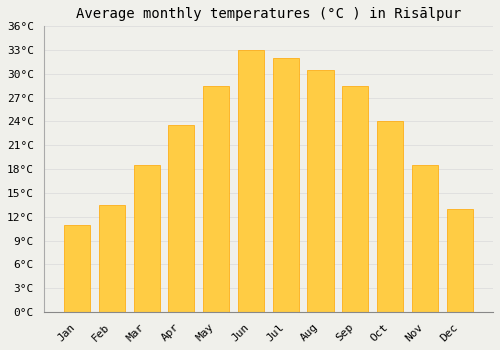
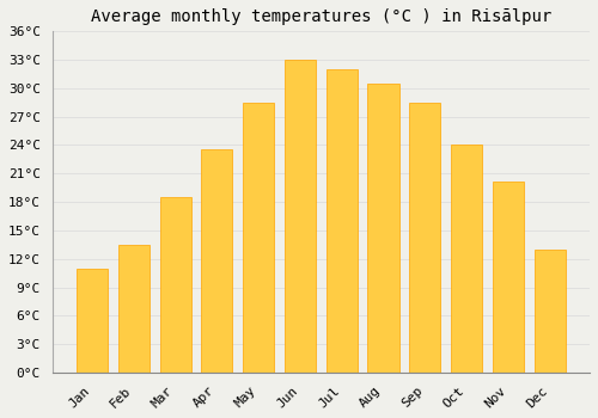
Nov: 18.5°C -> 20.2°C
